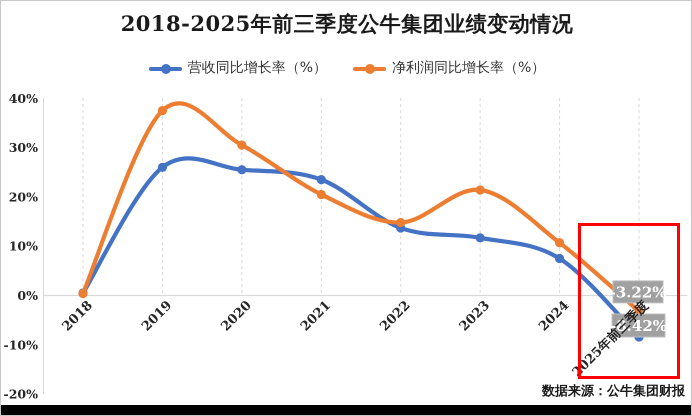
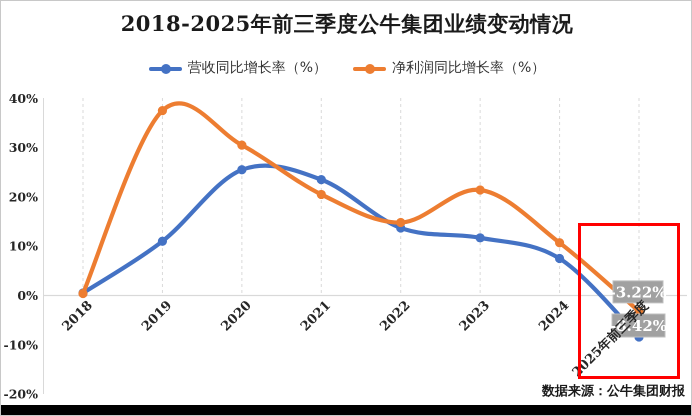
营收同比增长率（%）/2019: 26% -> 11%
